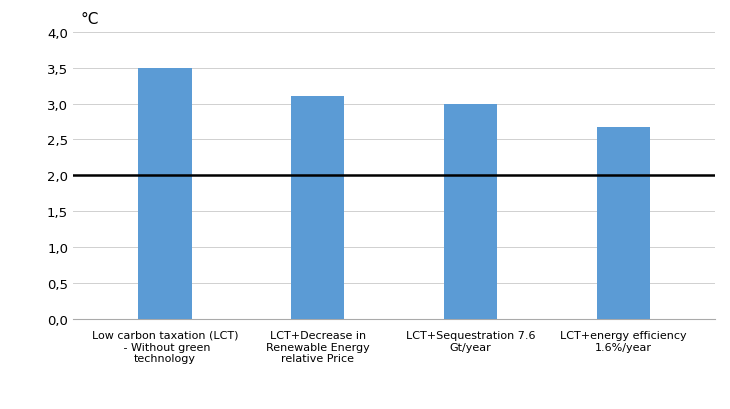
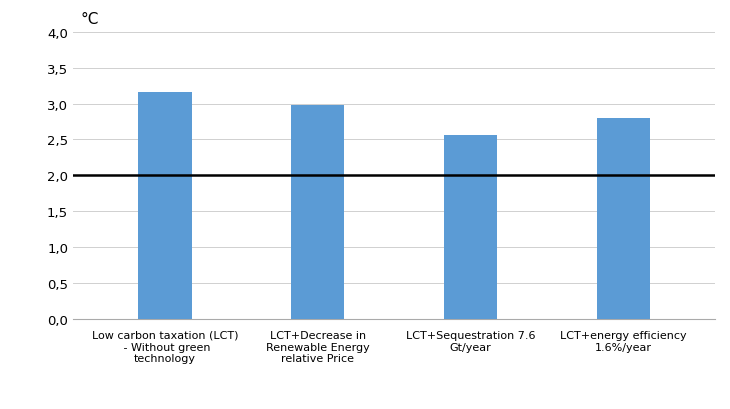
Low carbon taxation (LCT) - Without green technology: 3,50 -> 3,16
LCT+Decrease in Renewable Energy relative Price: 3,10 -> 2,98
LCT+Sequestration 7.6 Gt/year: 3,00 -> 2,56
LCT+energy efficiency 1.6%/year: 2,68 -> 2,80
